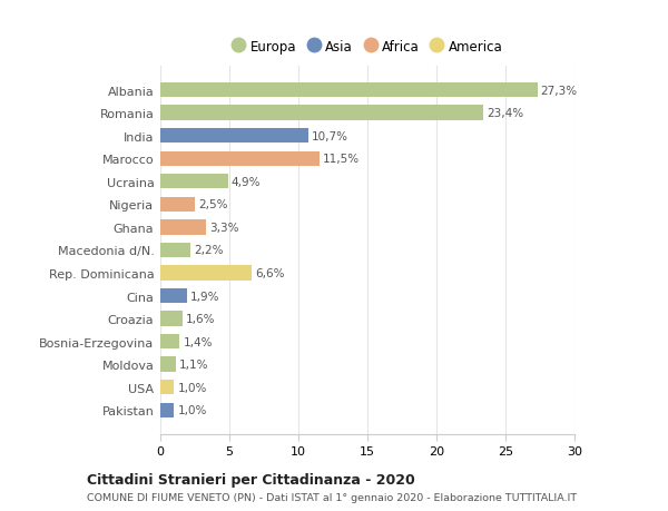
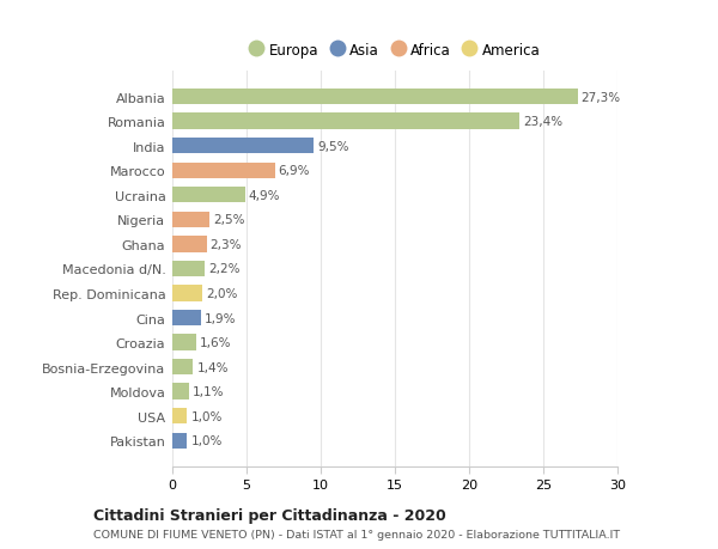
India: 10,7% -> 9,5%
Marocco: 11,5% -> 6,9%
Ghana: 3,3% -> 2,3%
Rep. Dominicana: 6,6% -> 2,0%
